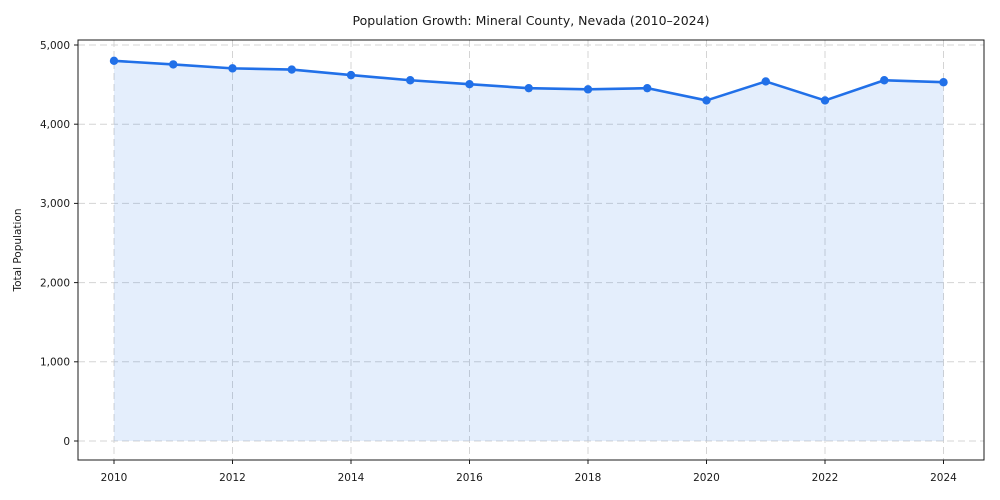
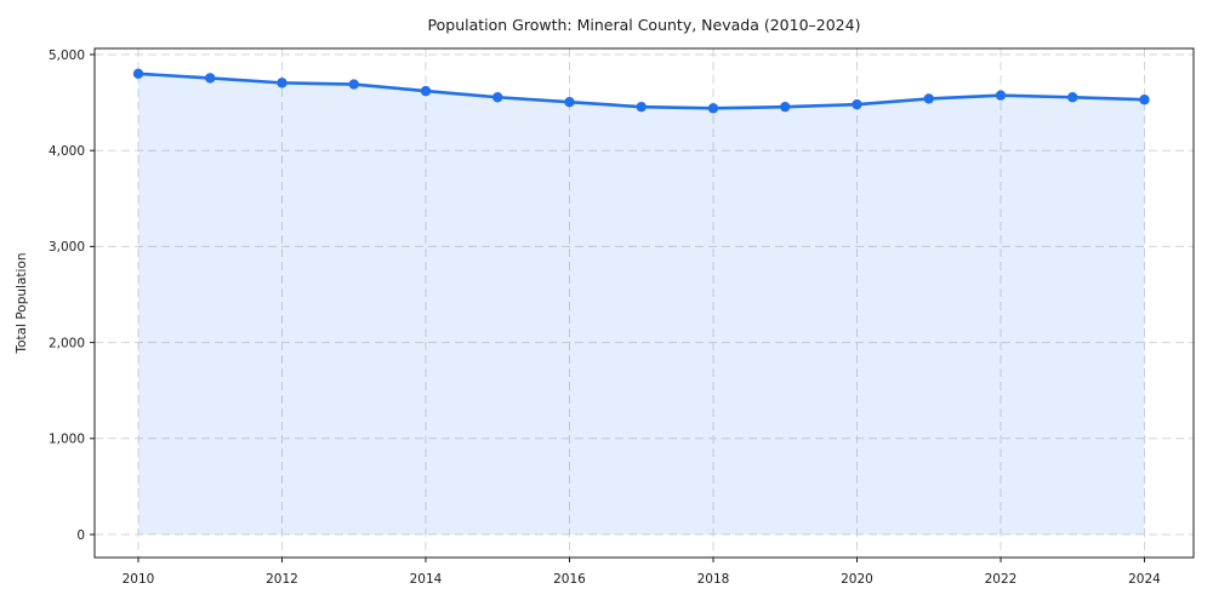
2020: 4300 -> 4500
2022: 4300 -> 4600
